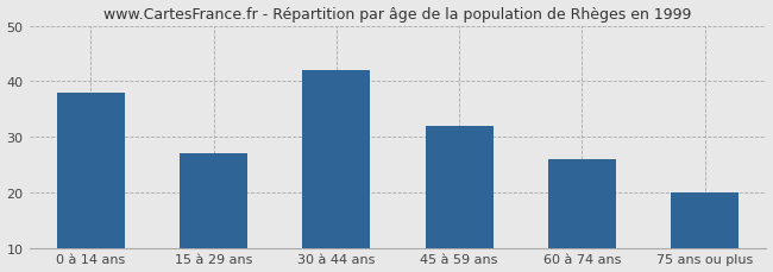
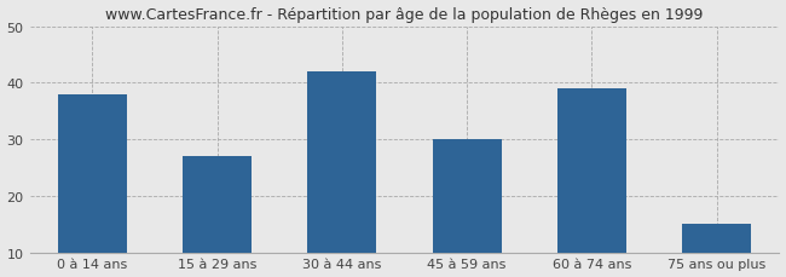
45 à 59 ans: 32 -> 30
60 à 74 ans: 26 -> 39
75 ans ou plus: 20 -> 15
